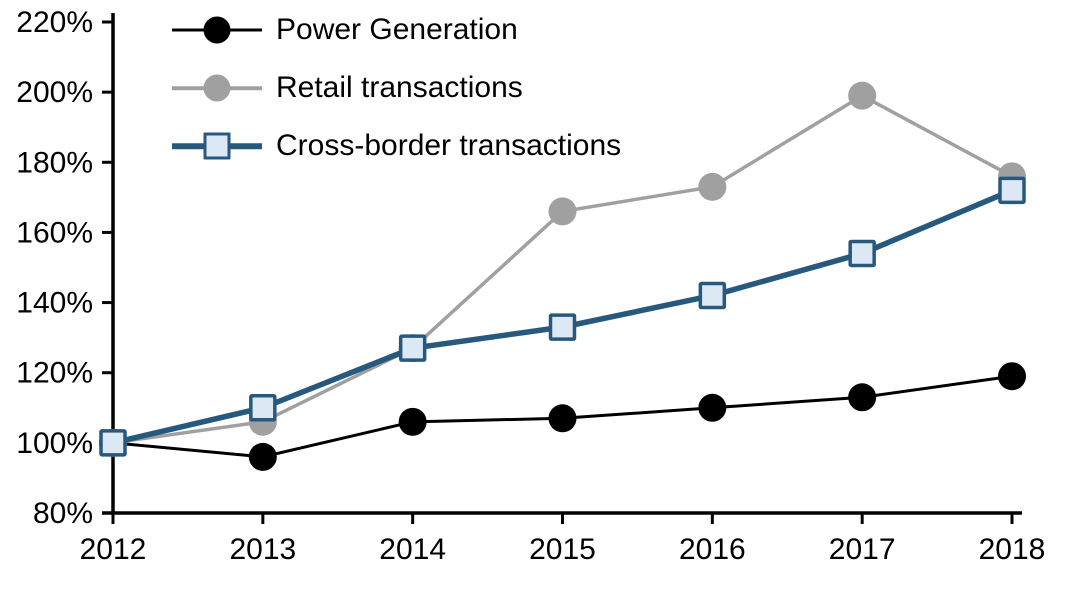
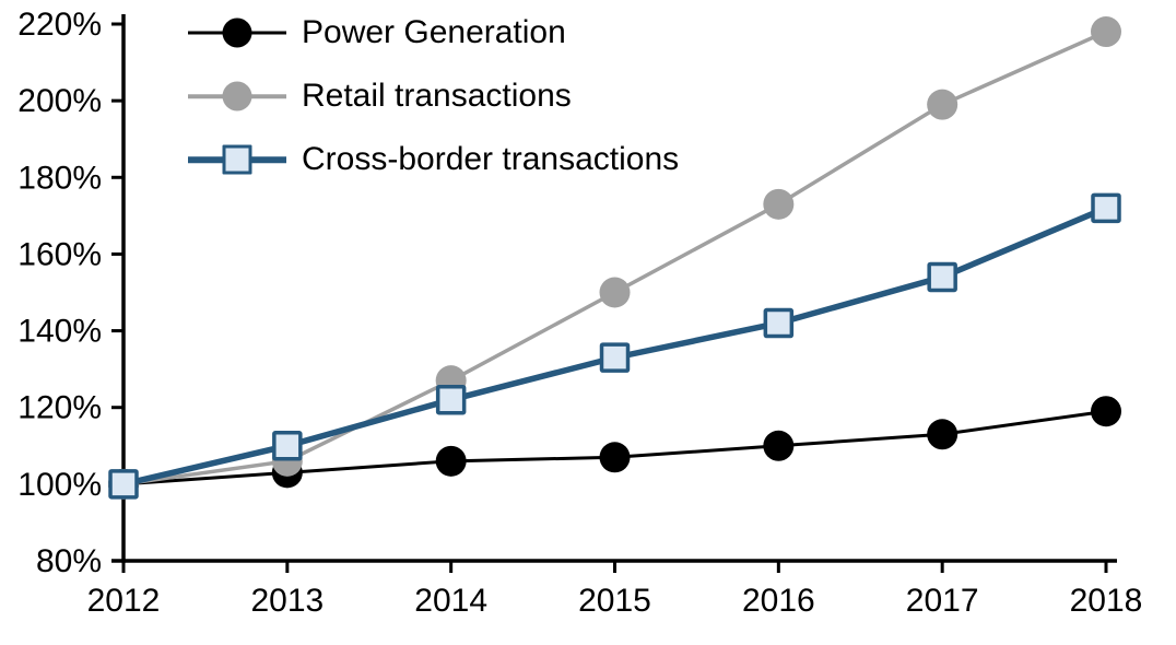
Power Generation/2013: 96% -> 103%
Cross-border transactions/2014: 127% -> 122%
Retail transactions/2015: 166% -> 150%
Retail transactions/2018: 176% -> 218%
